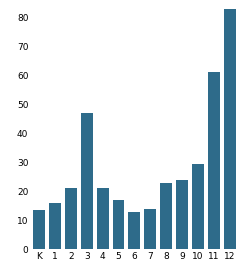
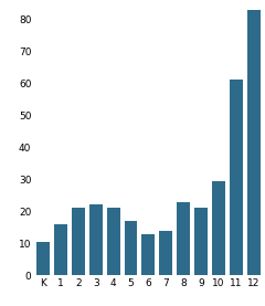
K: 13.5 -> 10.5
3: 47.0 -> 22.0
9: 24.0 -> 21.0
